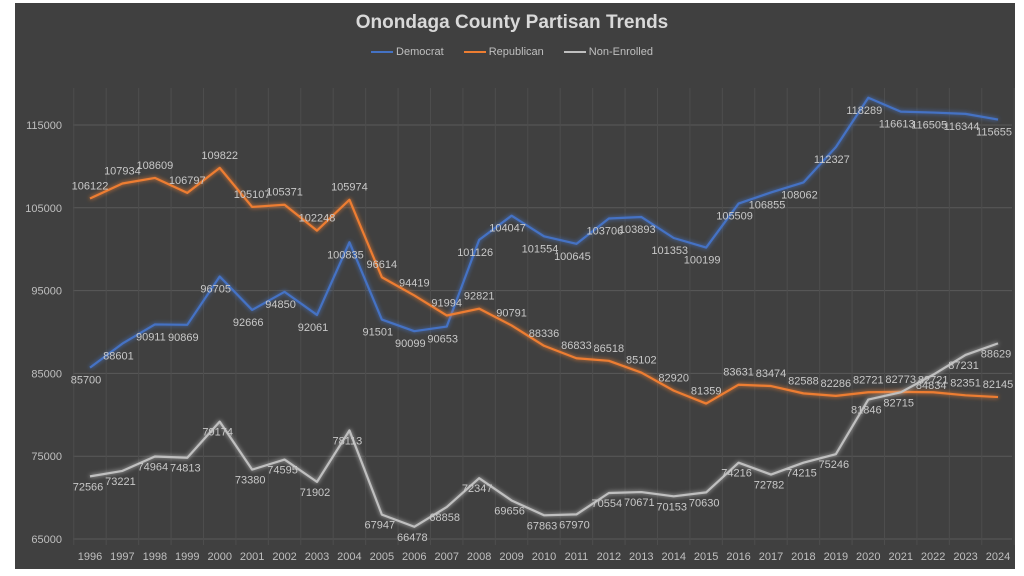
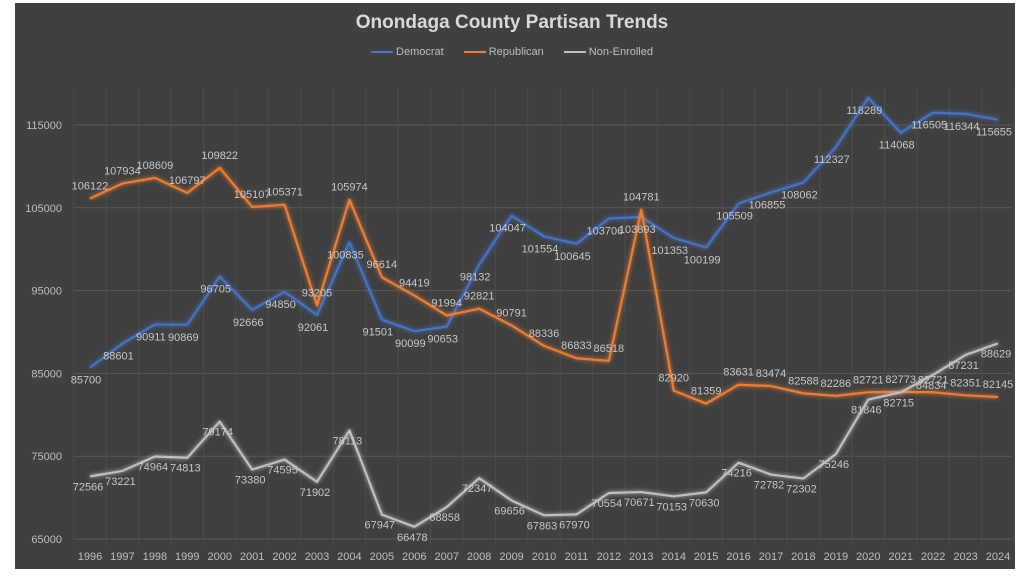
Republican/2003: 102248 -> 93205
Democrat/2008: 101126 -> 98132
Republican/2013: 85102 -> 104781
Non-Enrolled/2018: 74215 -> 72302
Democrat/2021: 116613 -> 114068
